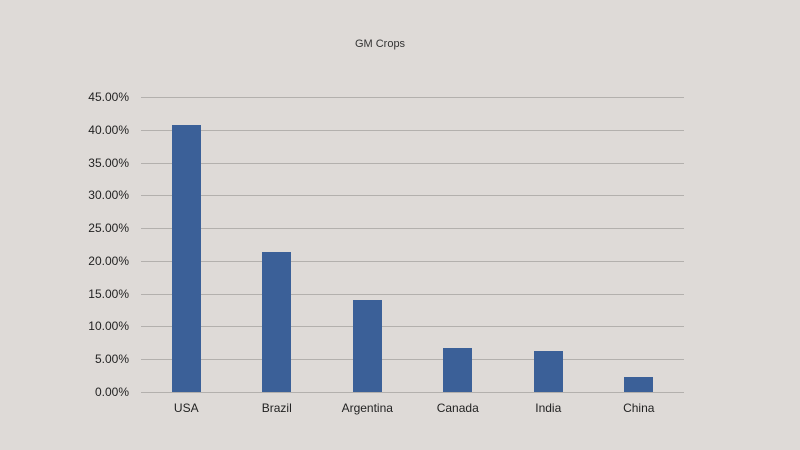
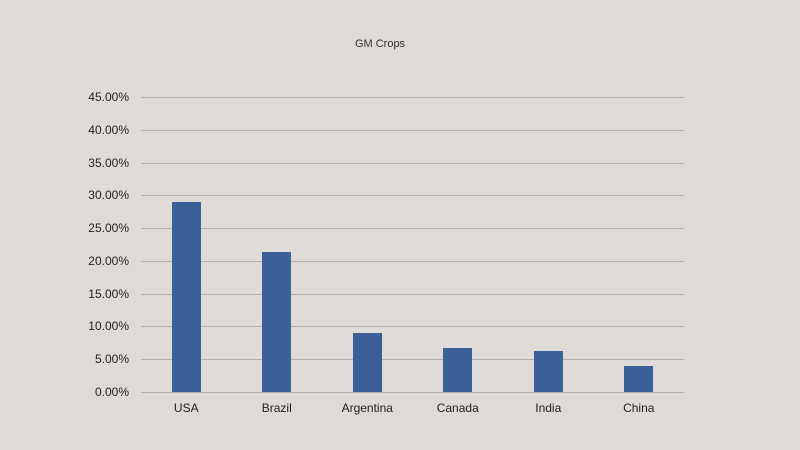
USA: 41% -> 29%
Argentina: 14% -> 9%
China: 2% -> 4%
